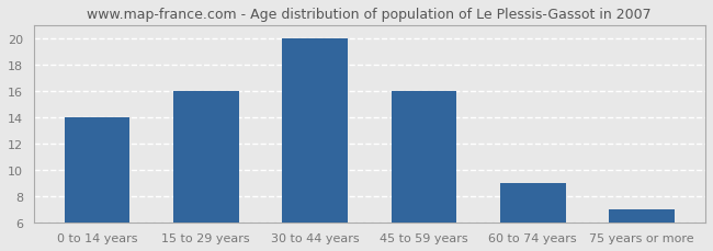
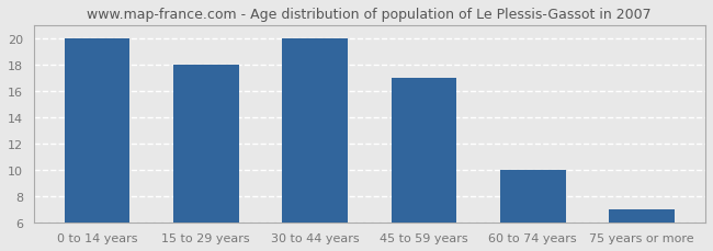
0 to 14 years: 14 -> 20
15 to 29 years: 16 -> 18
45 to 59 years: 16 -> 17
60 to 74 years: 9 -> 10
